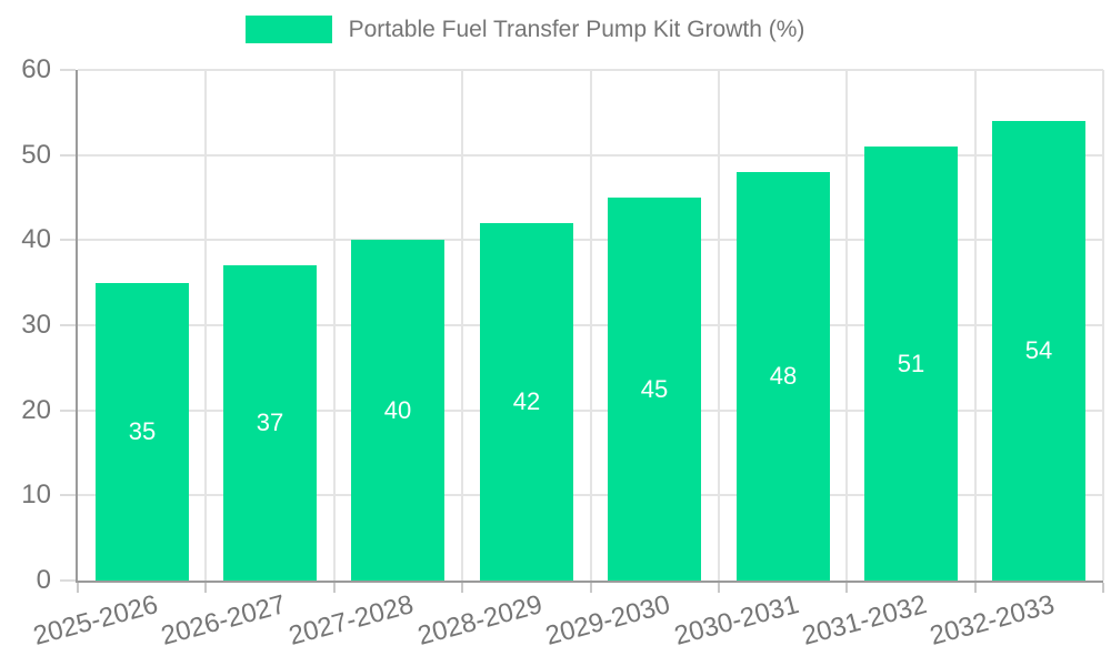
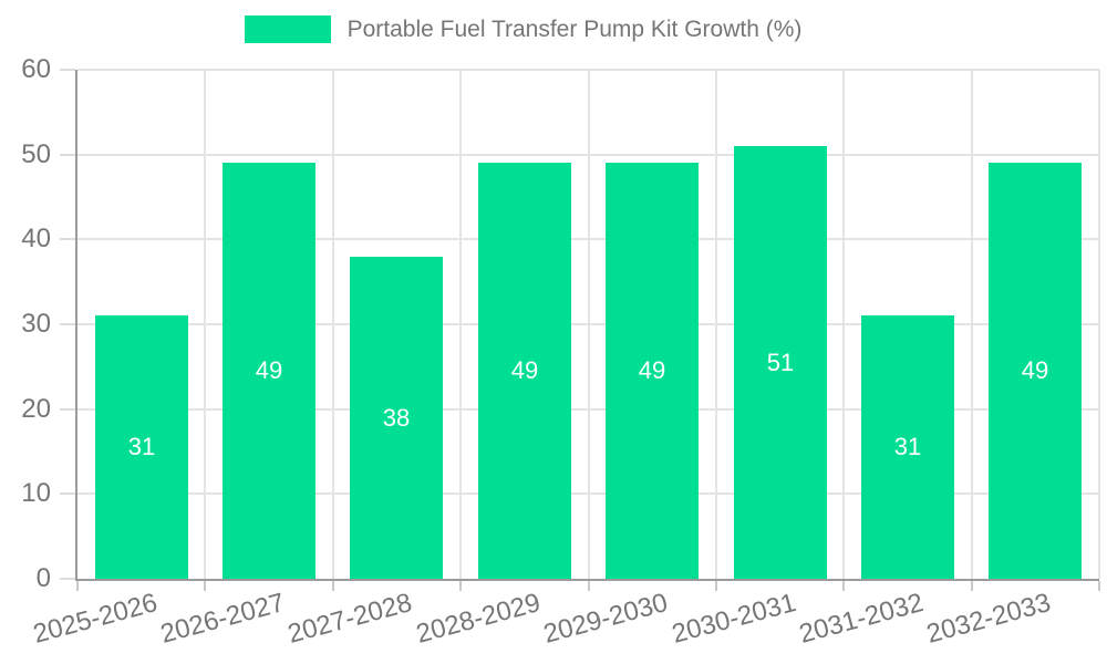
2025-2026: 35 -> 31
2026-2027: 37 -> 49
2027-2028: 40 -> 38
2028-2029: 42 -> 49
2029-2030: 45 -> 49
2030-2031: 48 -> 51
2031-2032: 51 -> 31
2032-2033: 54 -> 49
